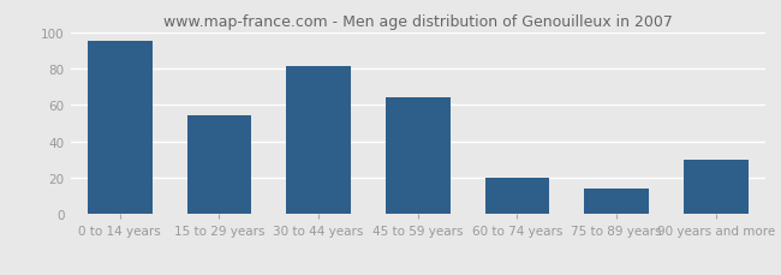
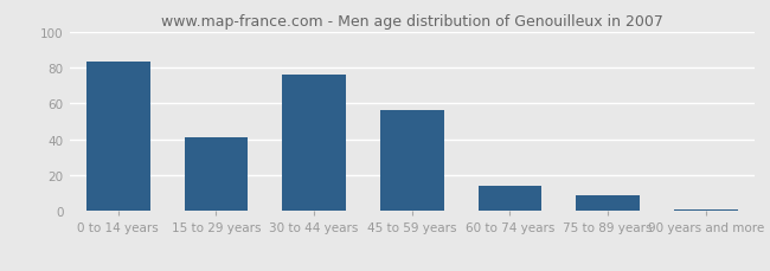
0 to 14 years: 95 -> 83
15 to 29 years: 54 -> 41
30 to 44 years: 81 -> 76
45 to 59 years: 64 -> 56
60 to 74 years: 20 -> 14
75 to 89 years: 14 -> 9
90 years and more: 30 -> 1
